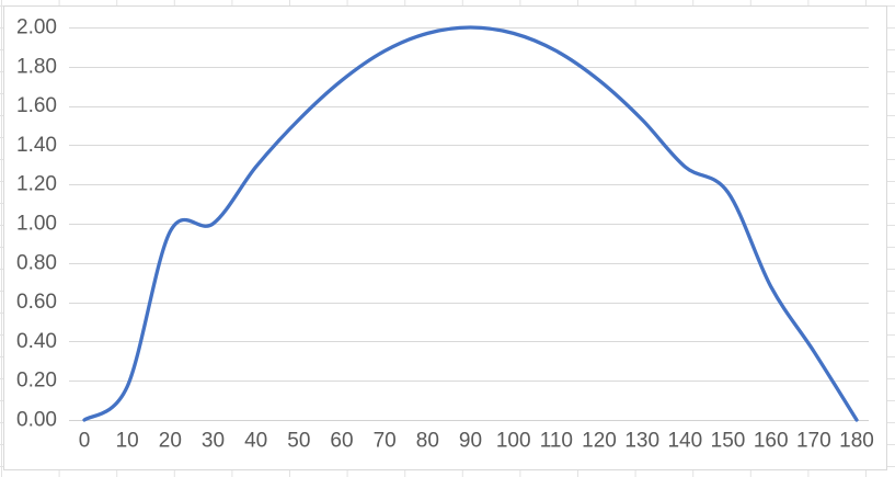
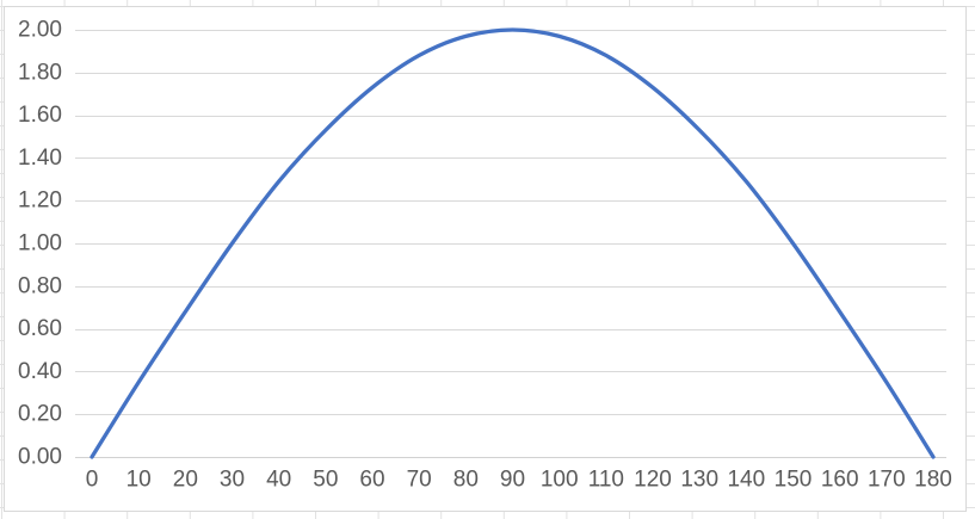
10: 0.17 -> 0.35
20: 0.96 -> 0.68
150: 1.16 -> 1.00
